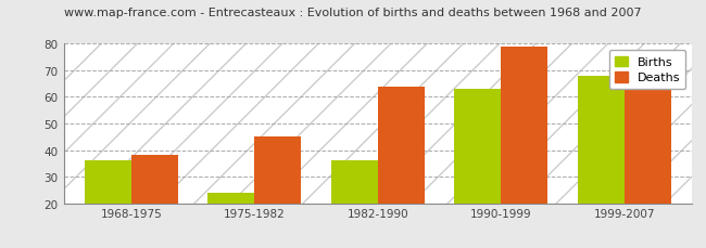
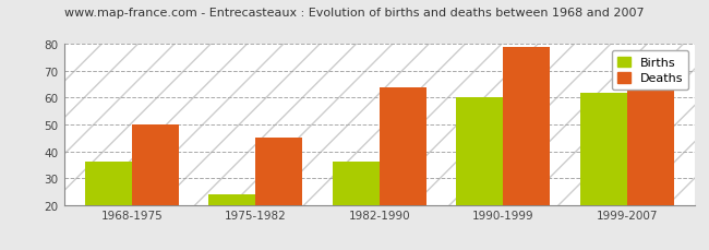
Deaths/1968-1975: 38 -> 50
Births/1990-1999: 63 -> 60
Births/1999-2007: 68 -> 62
